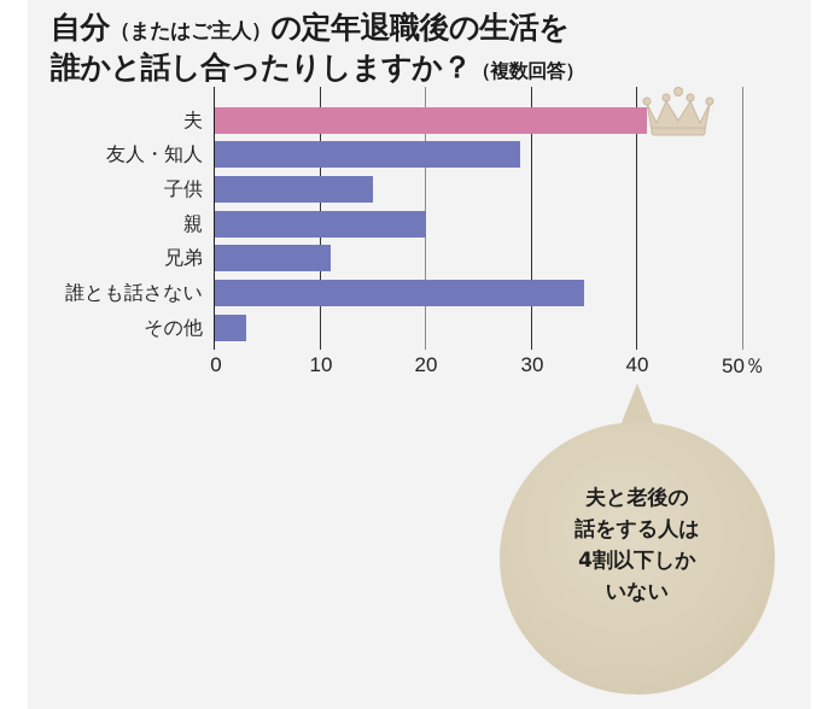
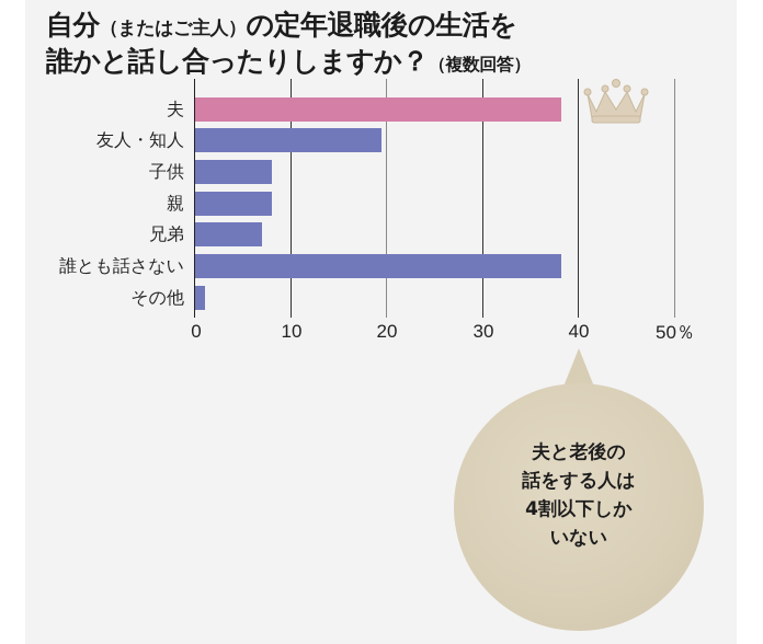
夫: 41 -> 38
友人・知人: 29 -> 19
子供: 15 -> 8
親: 20 -> 8
兄弟: 11 -> 7
誰とも話さない: 35 -> 38
その他: 3 -> 1
